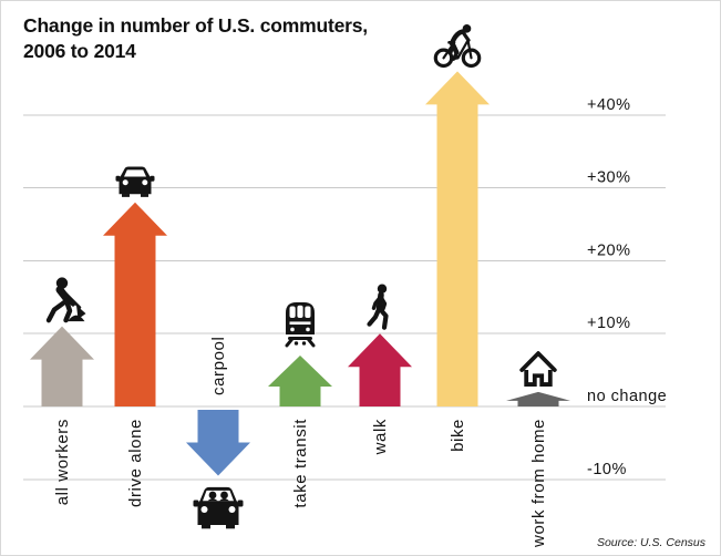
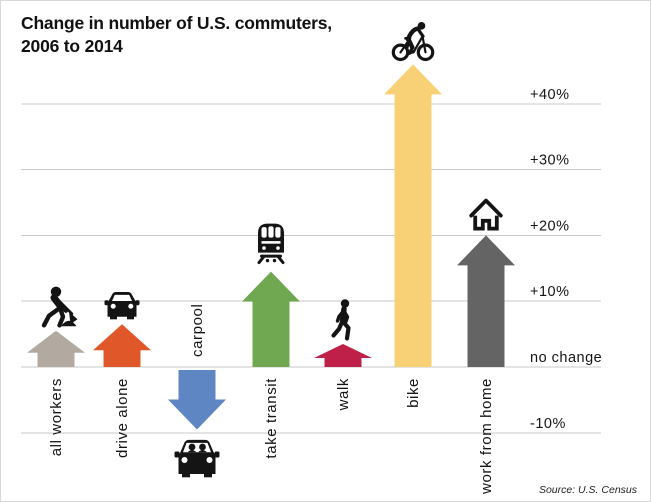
all workers: 11% -> 6%
drive alone: 28% -> 6%
take transit: 7% -> 14%
walk: 10% -> 4%
work from home: 2% -> 20%
